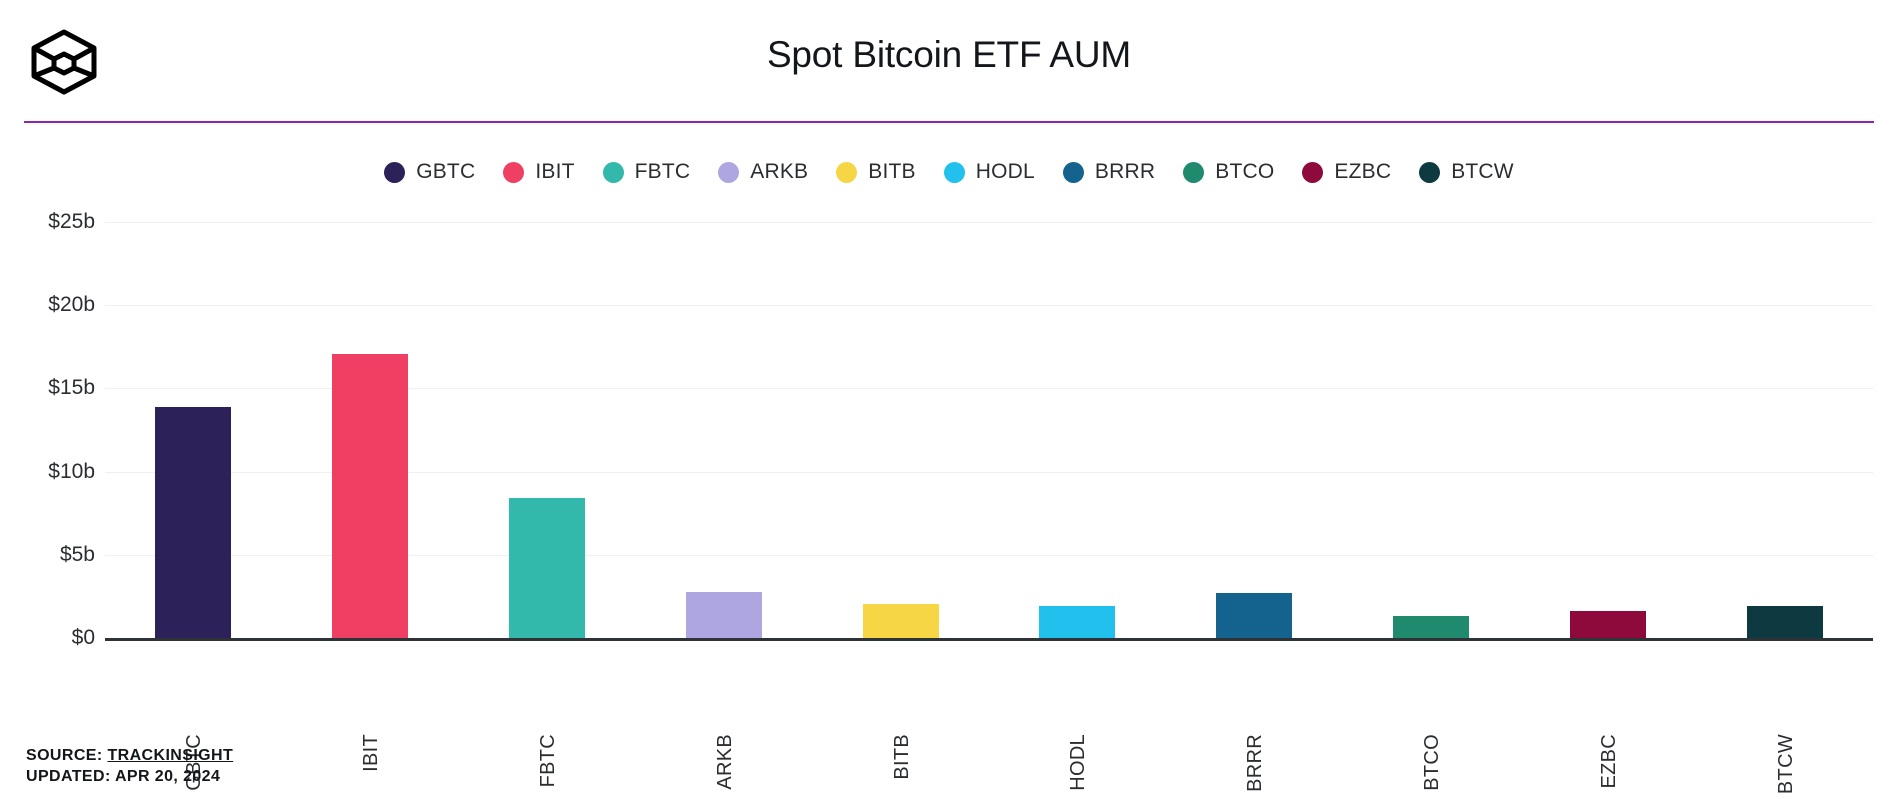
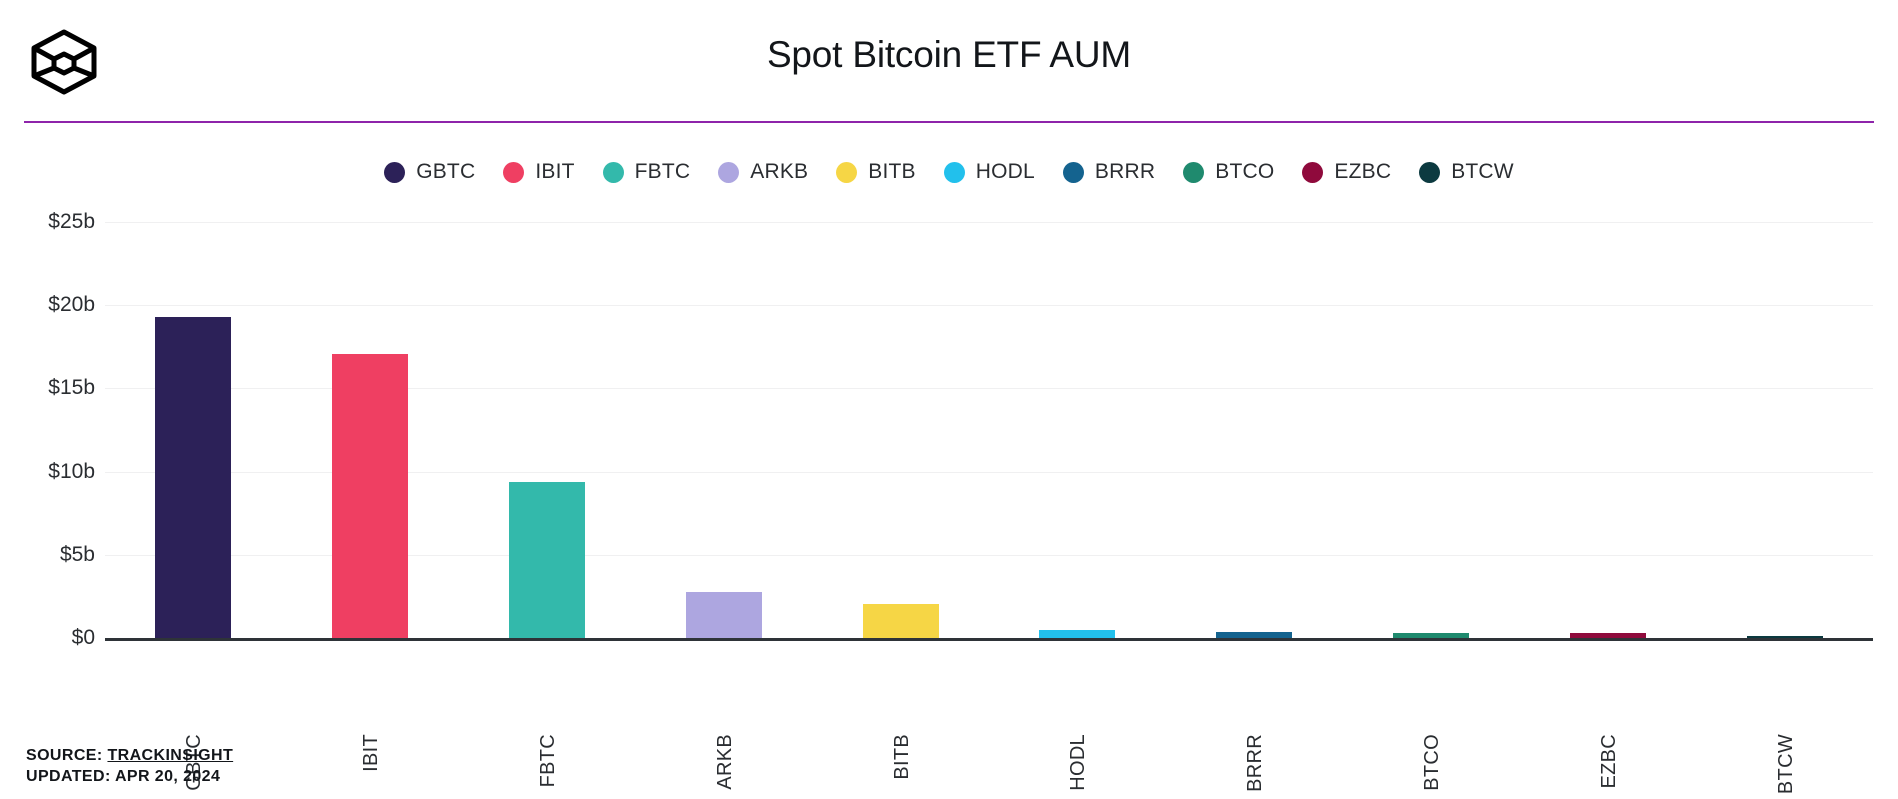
GBTC: $13.9b -> $19.3b
FBTC: $8.4b -> $9.4b
HODL: $1.9b -> $0.5b
BRRR: $2.7b -> $0.4b
BTCO: $1.3b -> $0.3b
EZBC: $1.6b -> $0.3b
BTCW: $1.9b -> $0.1b
